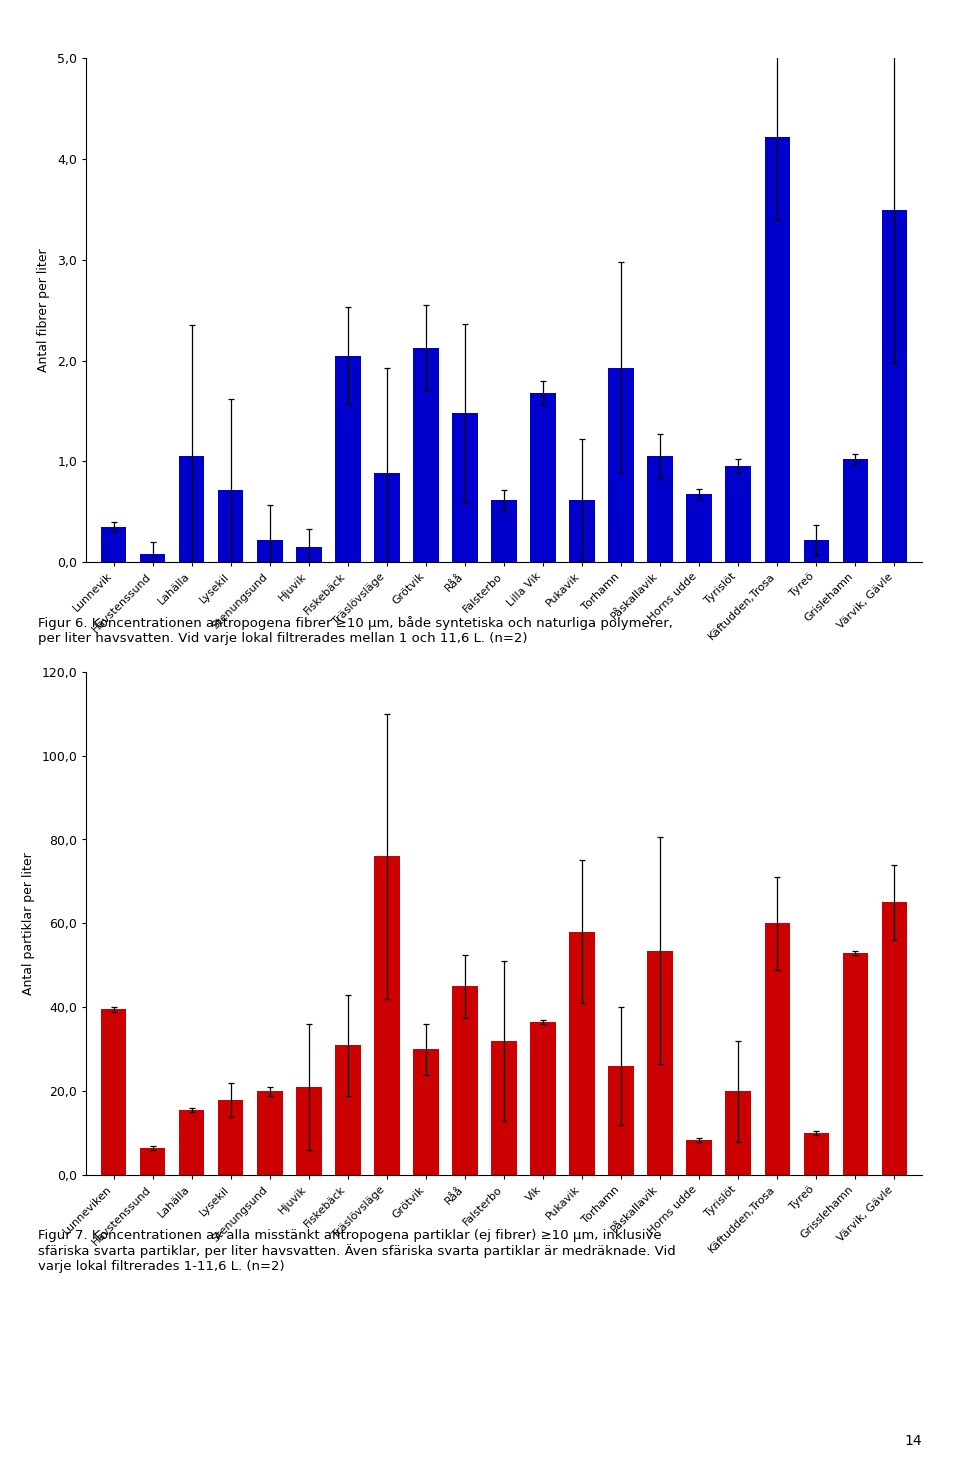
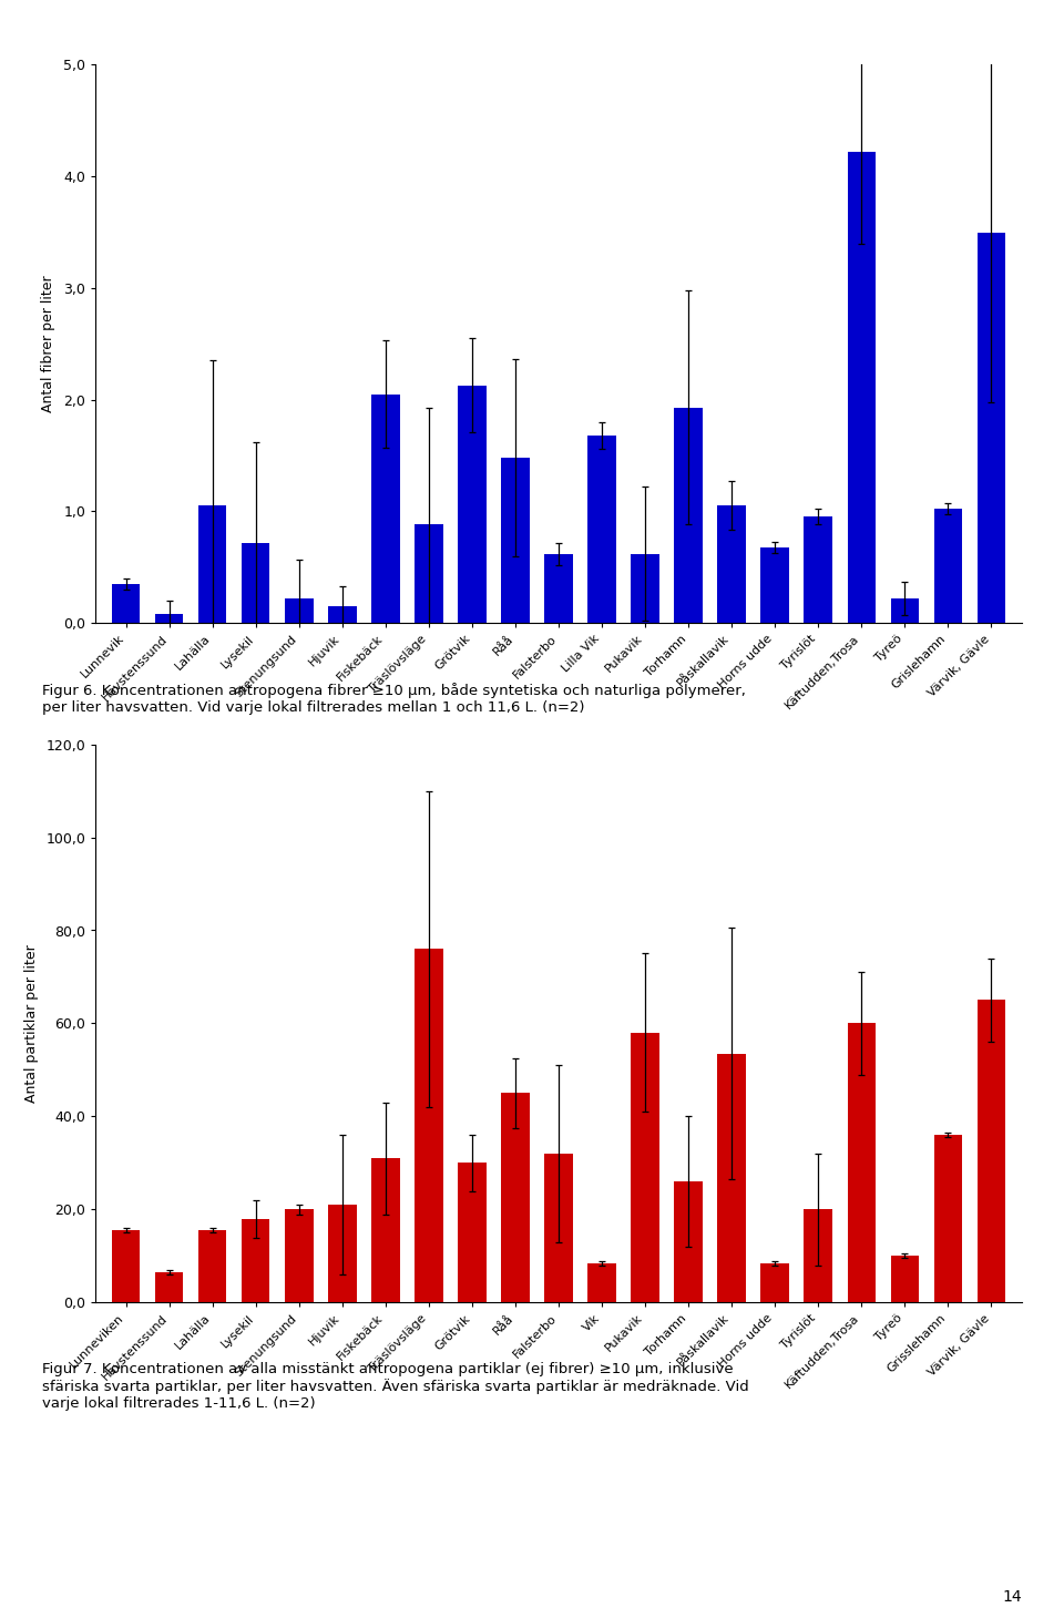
Lunneviken: 39,5 -> 15,5
Vik: 36,5 -> 8,5
Grisslehamn: 53,0 -> 36,0
